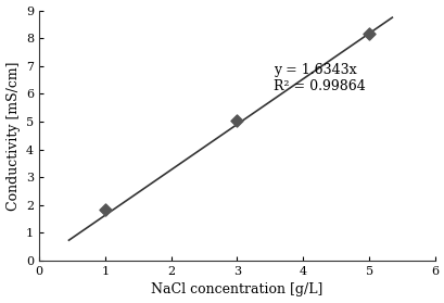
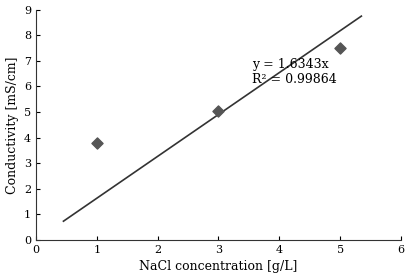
1: 1.82 -> 3.80
5: 8.15 -> 7.50
